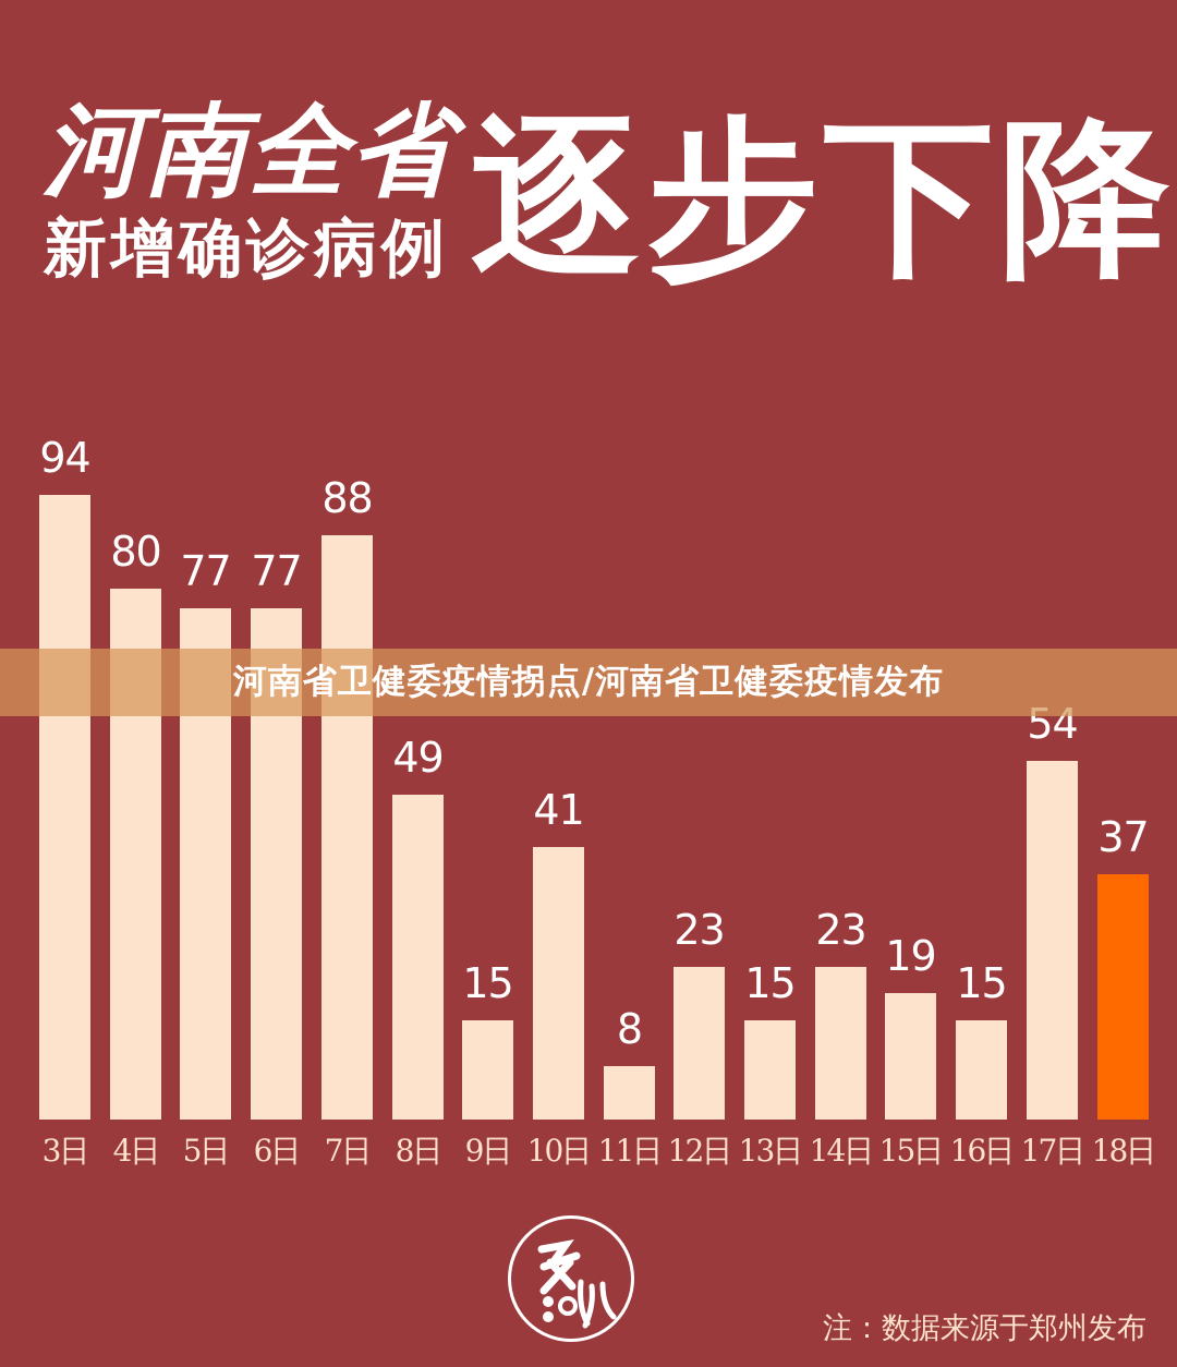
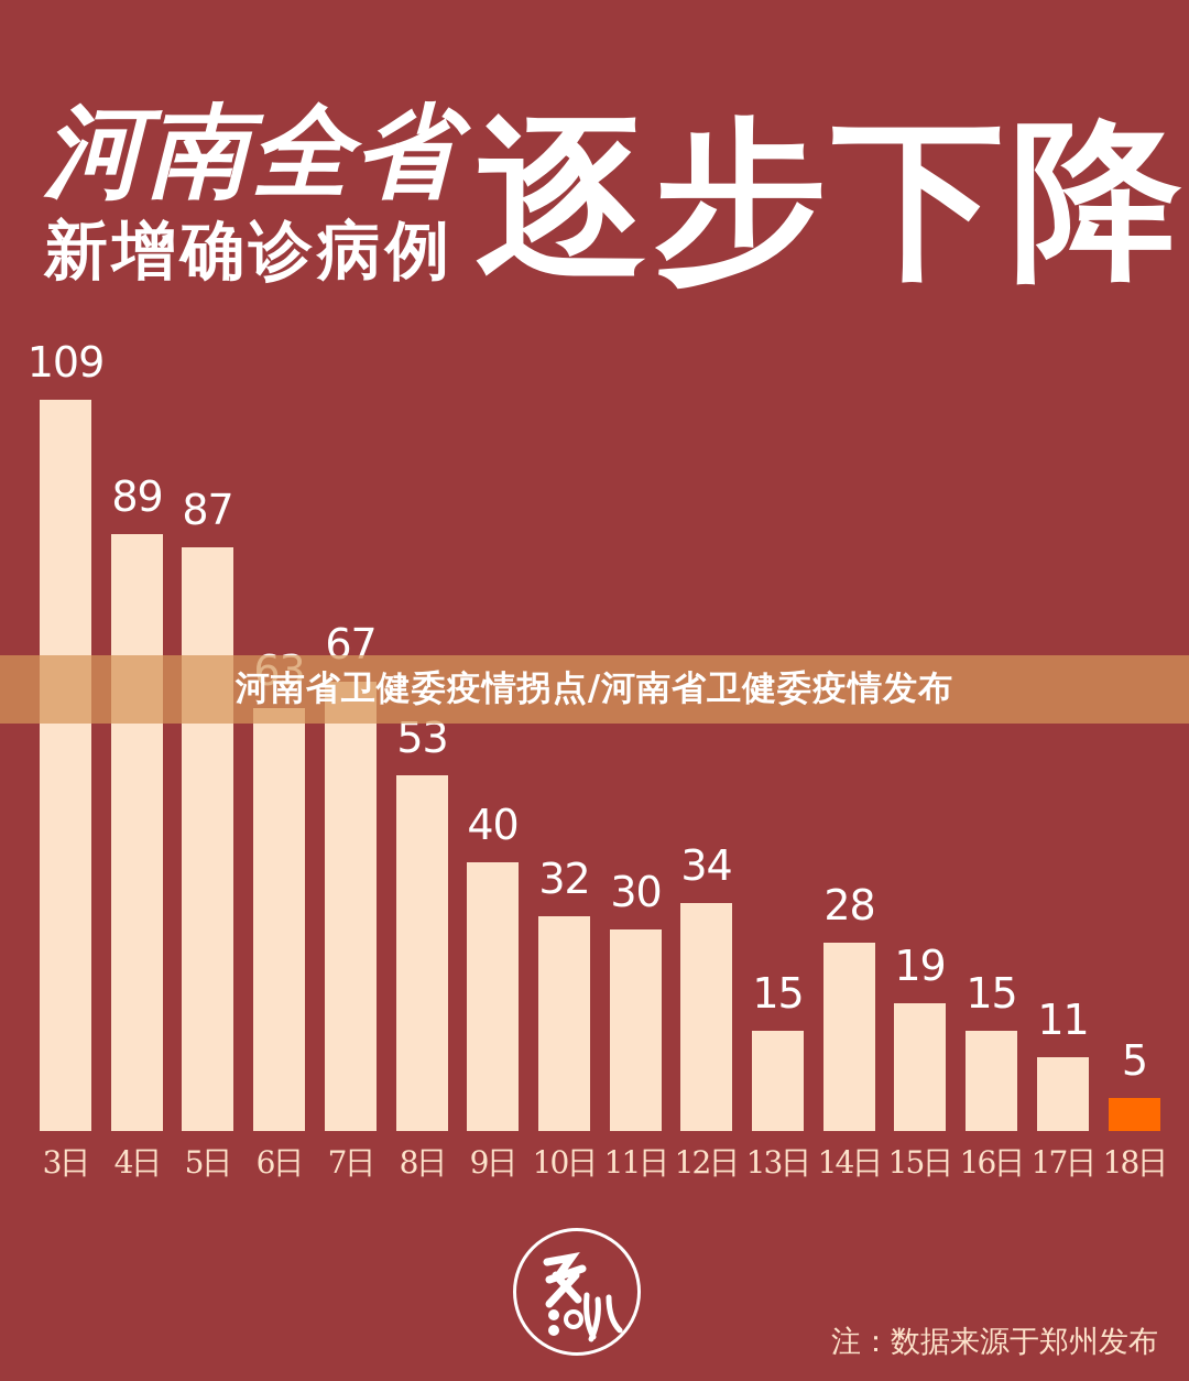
3日: 94 -> 109
4日: 80 -> 89
5日: 77 -> 87
6日: 77 -> 63
7日: 88 -> 67
8日: 49 -> 53
9日: 15 -> 40
10日: 41 -> 32
11日: 8 -> 30
12日: 23 -> 34
14日: 23 -> 28
17日: 54 -> 11
18日: 37 -> 5
